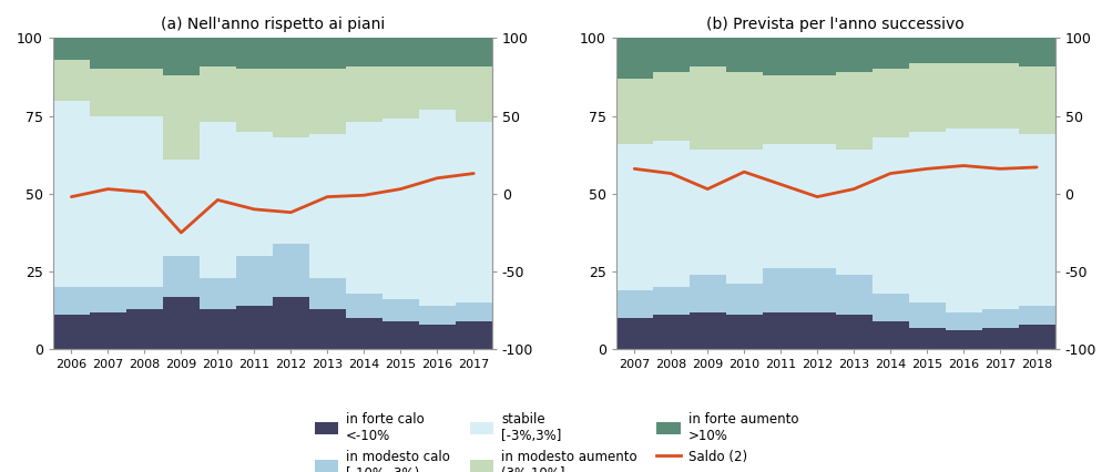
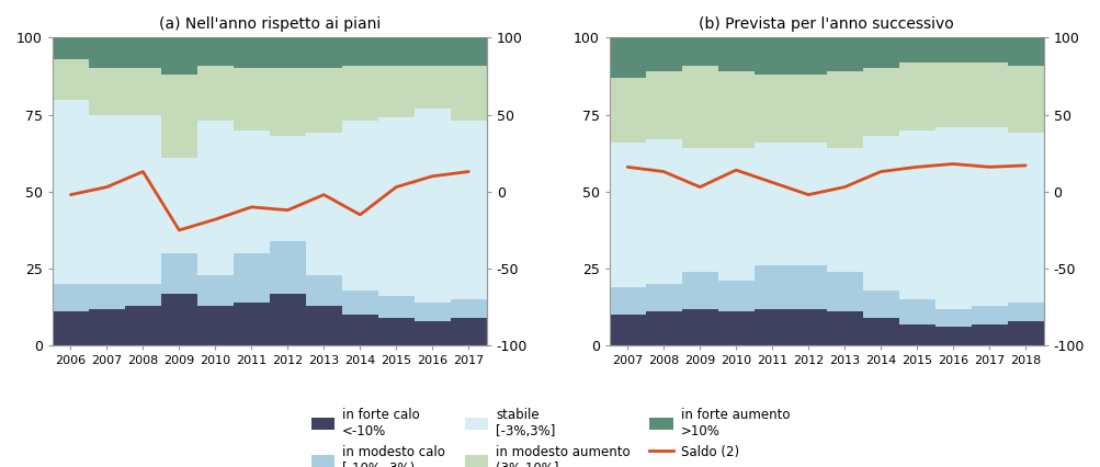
(a) Nell'anno rispetto ai piani/Saldo (2)/2008: 1 -> 13
(a) Nell'anno rispetto ai piani/Saldo (2)/2010: -4 -> -18
(a) Nell'anno rispetto ai piani/Saldo (2)/2014: -1 -> -15
